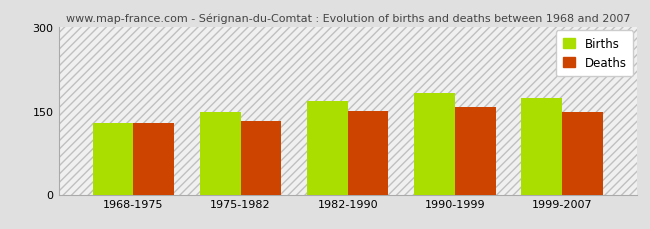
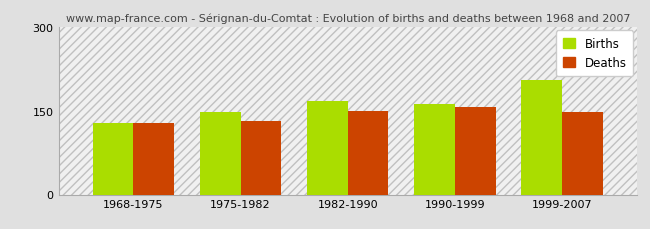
Births/1990-1999: 181 -> 162
Births/1999-2007: 173 -> 204
